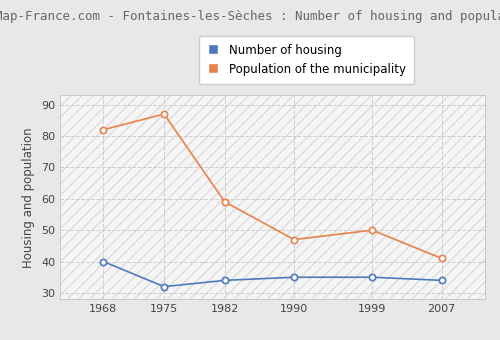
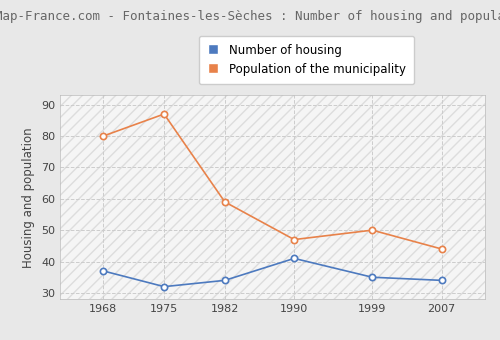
Number of housing/1968: 40 -> 37
Population of the municipality/1968: 82 -> 80
Number of housing/1990: 35 -> 41
Population of the municipality/2007: 41 -> 44
